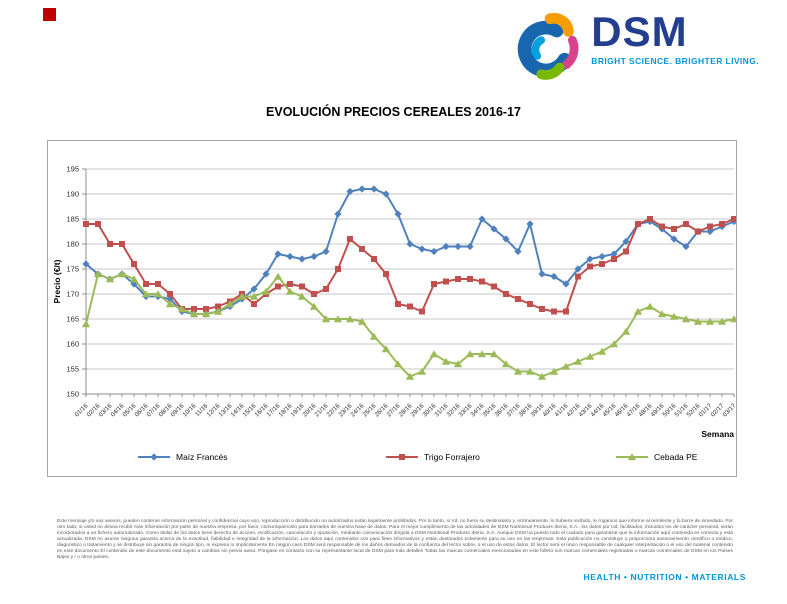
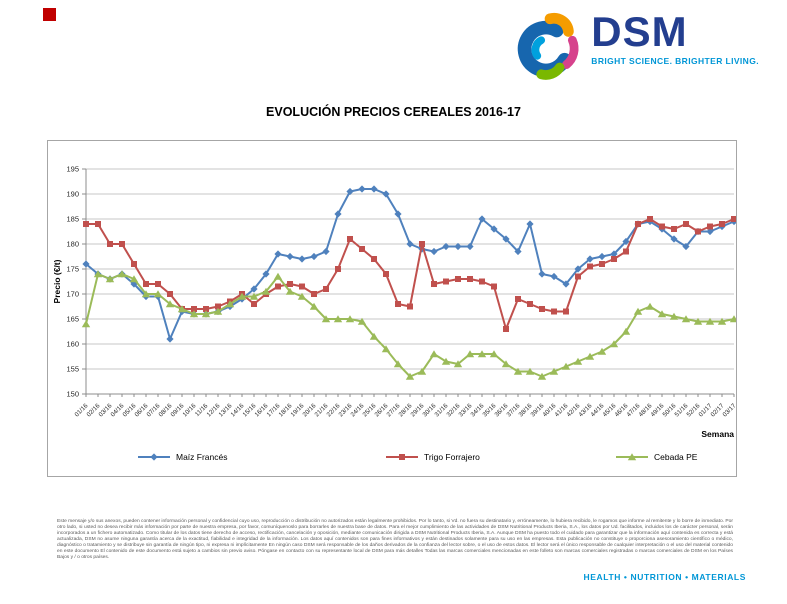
Maíz Francés/08/16: 169 -> 161
Trigo Forrajero/29/16: 166 -> 180
Trigo Forrajero/36/16: 170 -> 163
